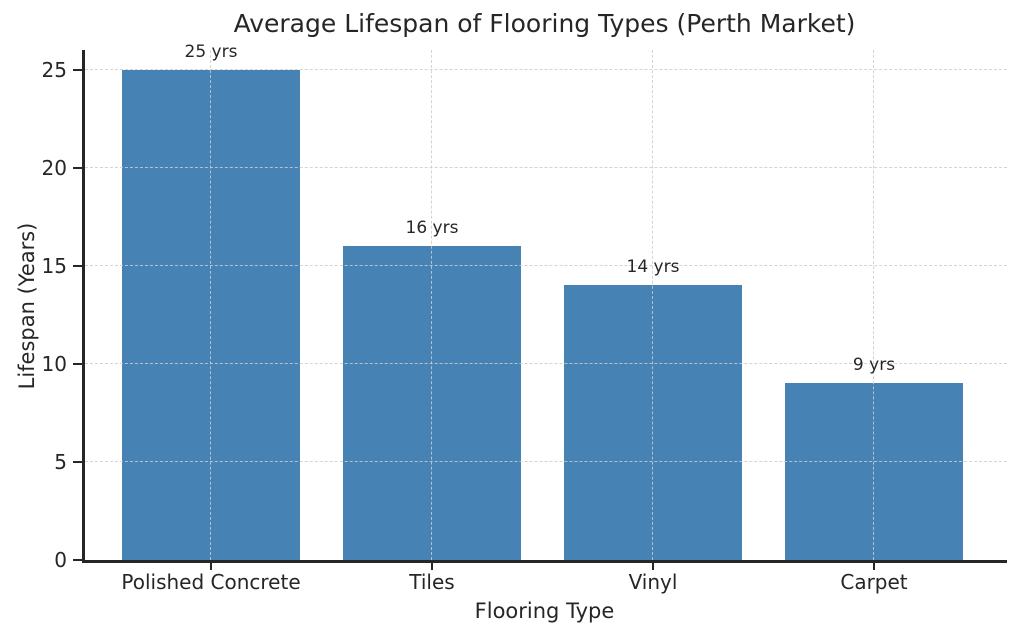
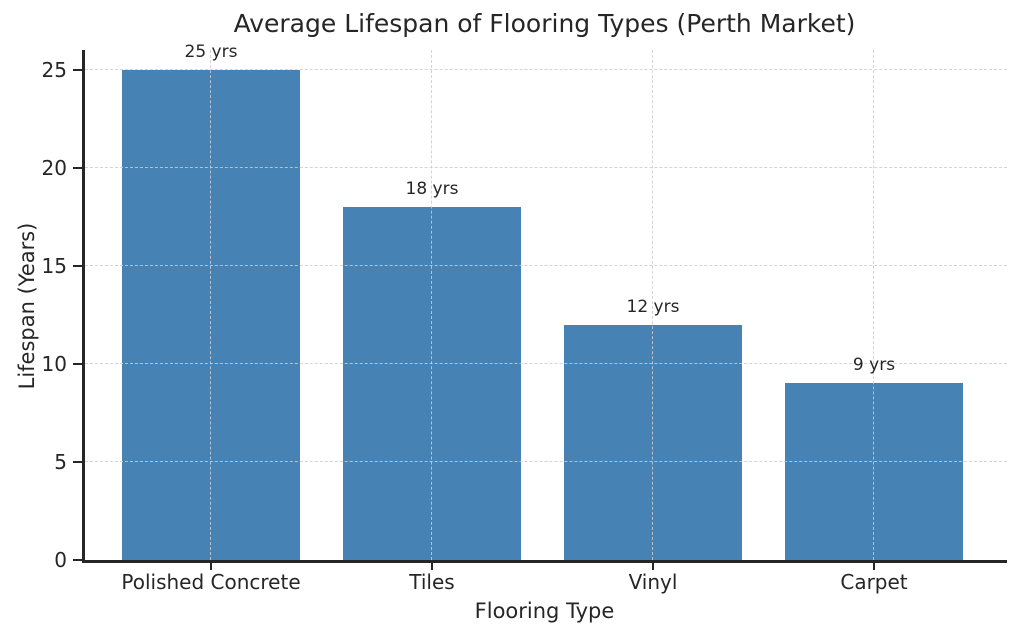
Tiles: 16 -> 18
Vinyl: 14 -> 12
